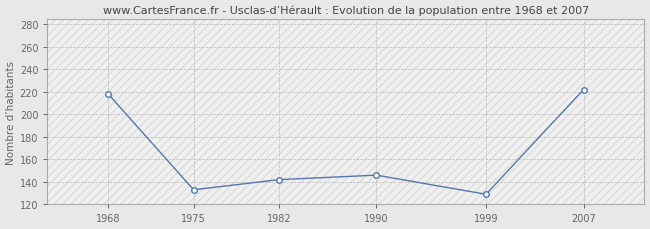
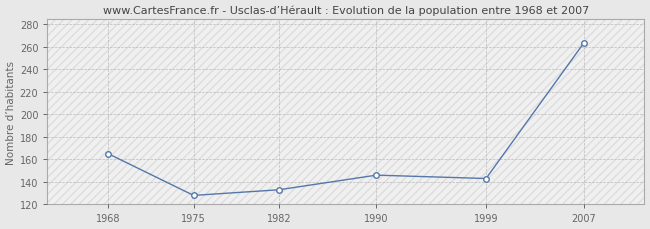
1968: 218 -> 165
1975: 133 -> 128
1982: 142 -> 133
1999: 129 -> 143
2007: 222 -> 263
